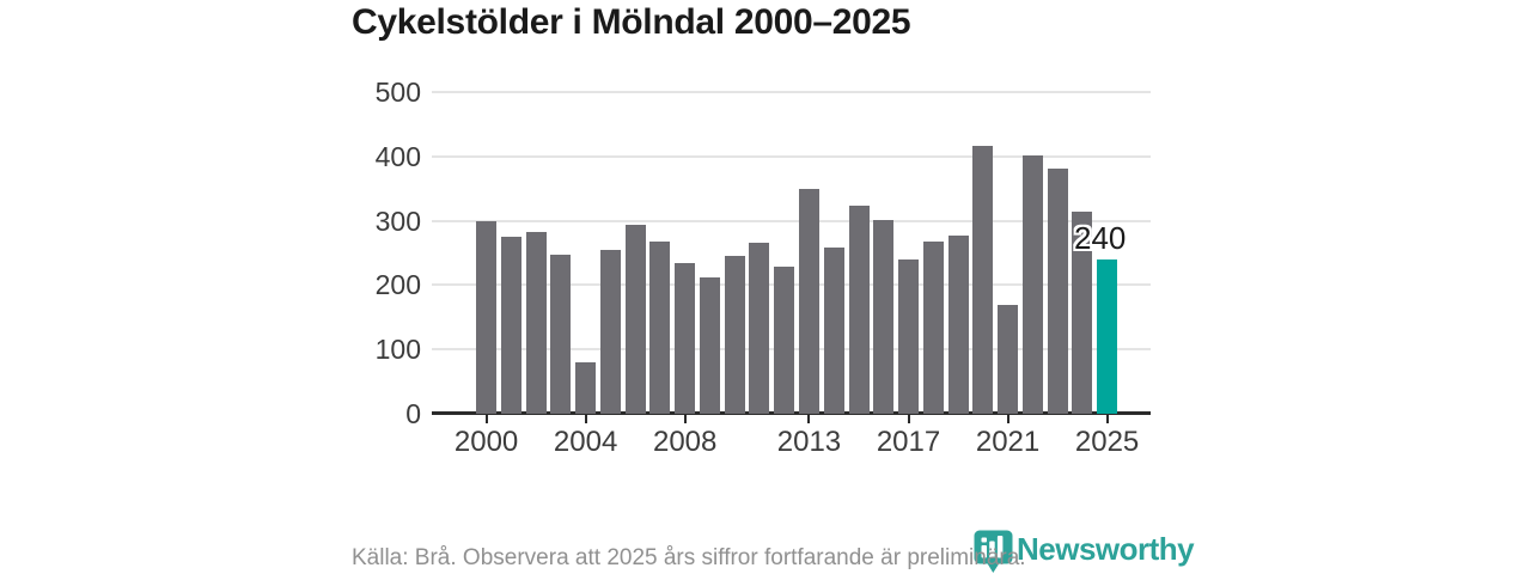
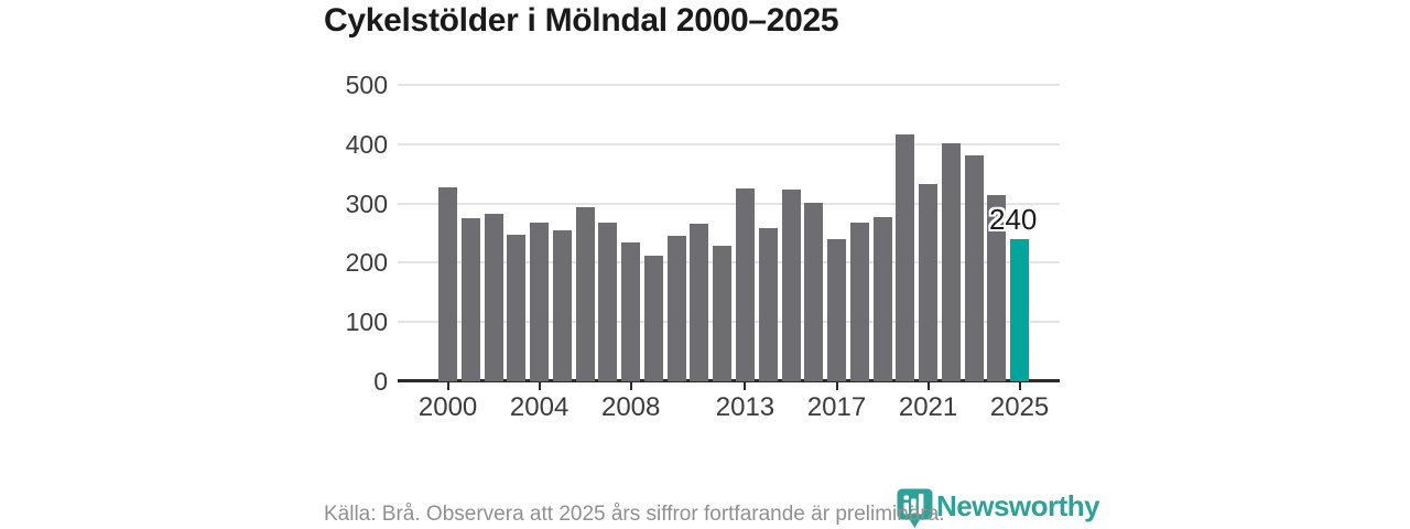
2000: 300 -> 330
2004: 80 -> 270
2013: 350 -> 320
2021: 170 -> 330
